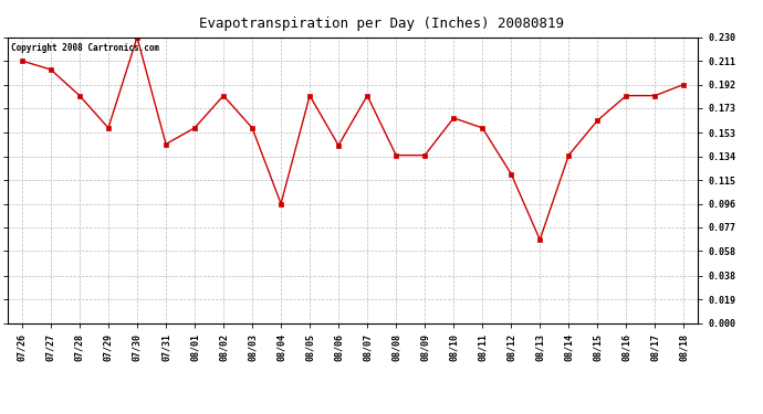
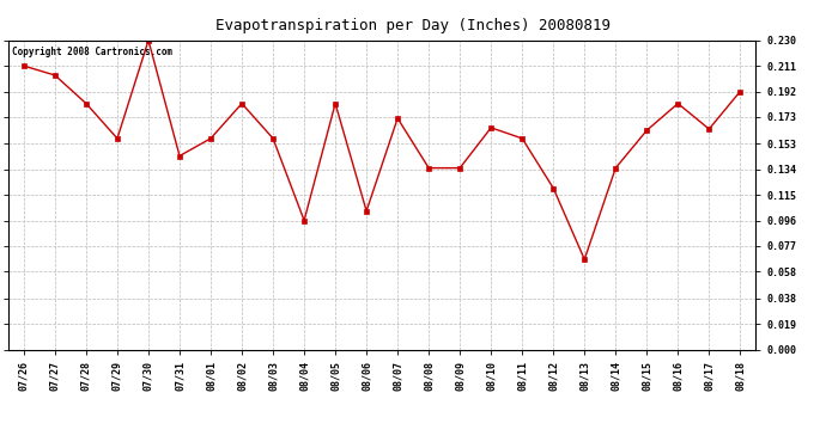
08/06: 0.143 -> 0.103
08/07: 0.183 -> 0.172
08/17: 0.183 -> 0.164
